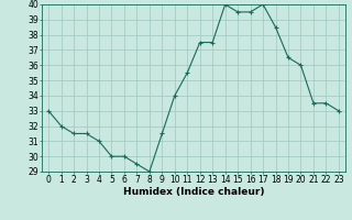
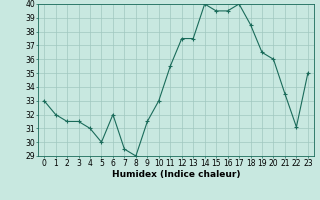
6: 30.0 -> 32.0
10: 34.0 -> 33.0
22: 33.5 -> 31.1
23: 33.0 -> 35.0
